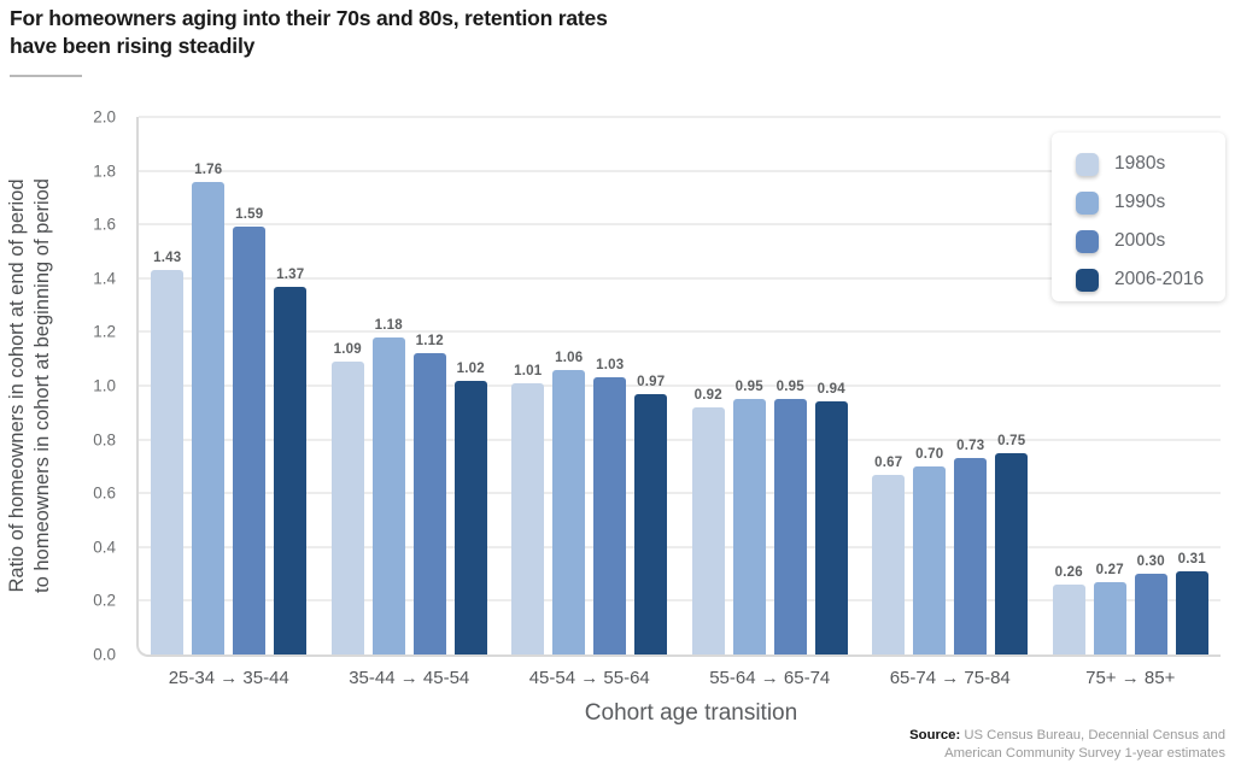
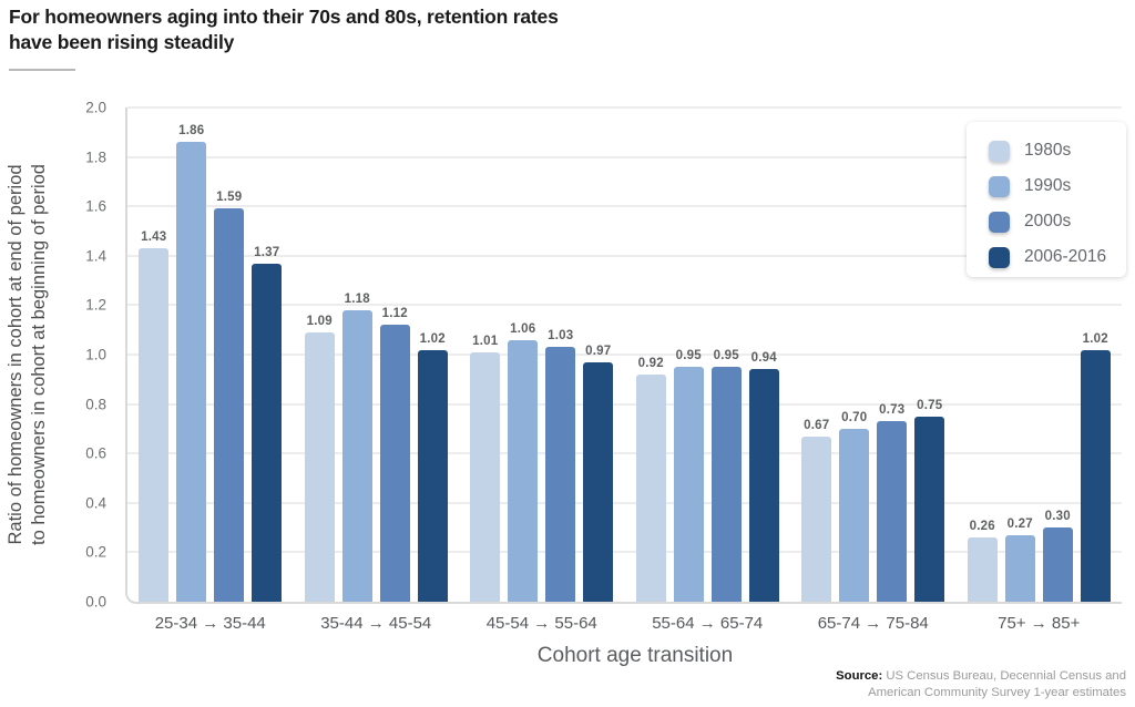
1990s/25-34 → 35-44: 1.76 -> 1.86
2006-2016/75+ → 85+: 0.31 -> 1.02
